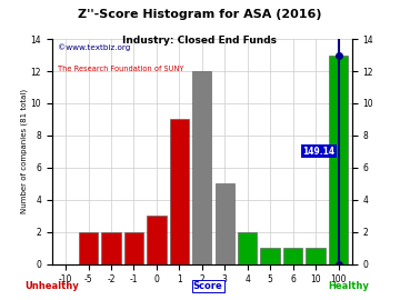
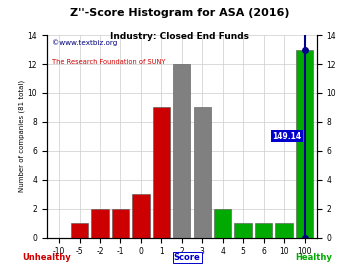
-5: 2 -> 1
3: 5 -> 9
